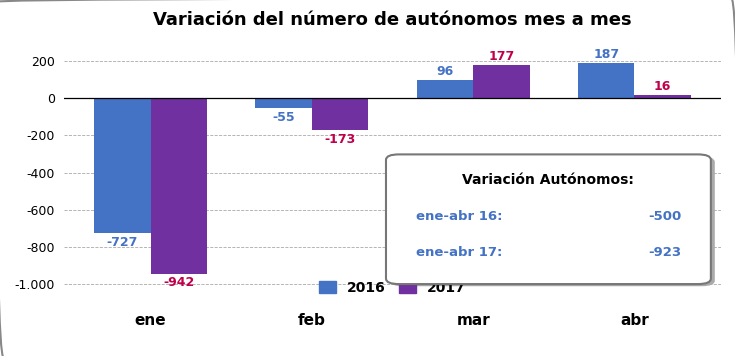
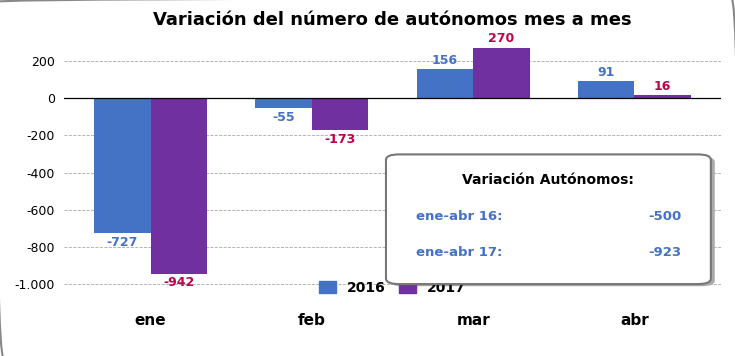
2016/mar: 96 -> 156
2017/mar: 177 -> 270
2016/abr: 187 -> 91
